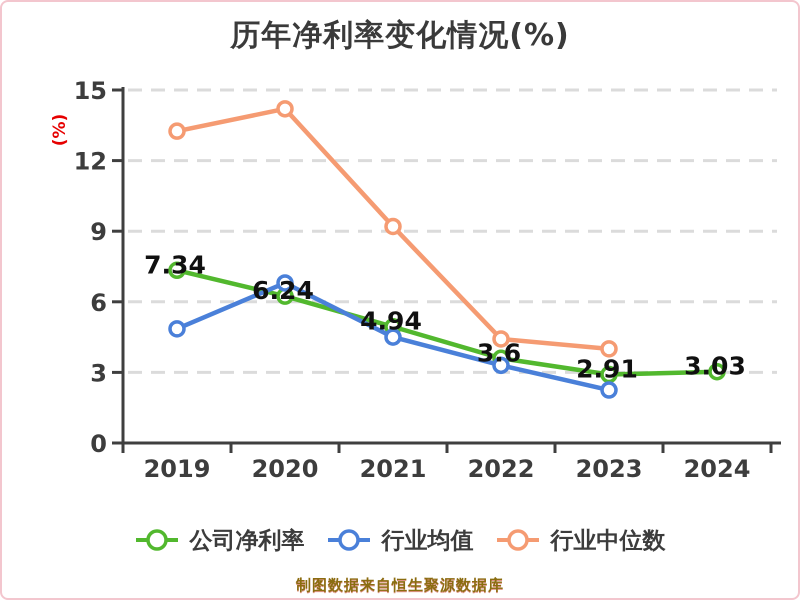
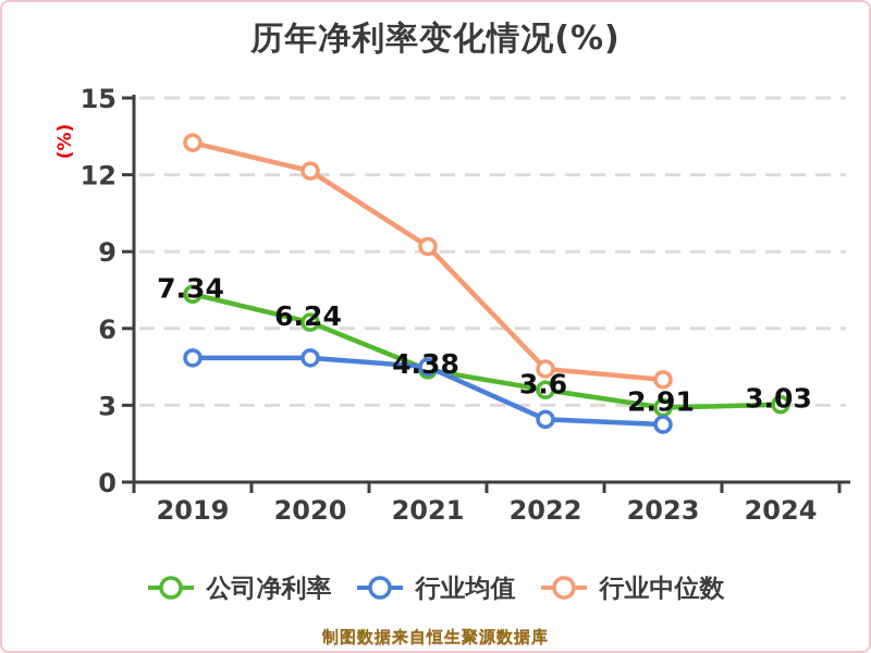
行业均值/2020: 6.8 -> 4.8
行业中位数/2020: 14.2 -> 12.2
公司净利率/2021: 4.94 -> 4.38
行业均值/2022: 3.3 -> 2.5
